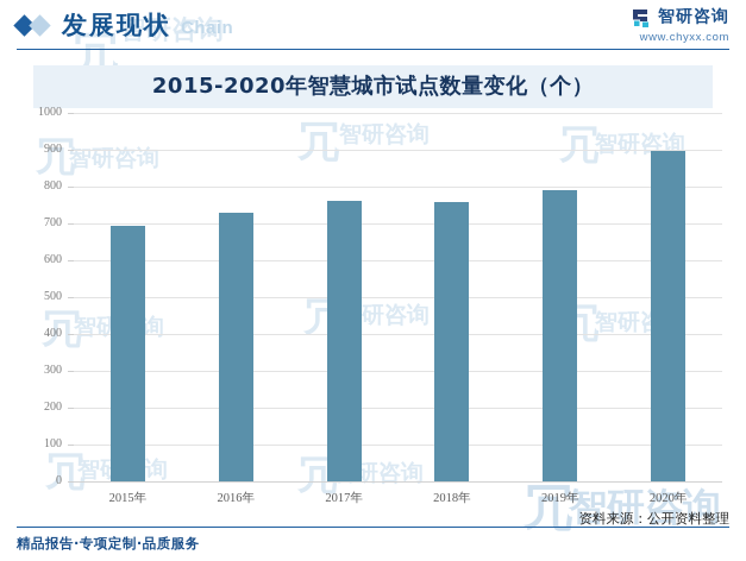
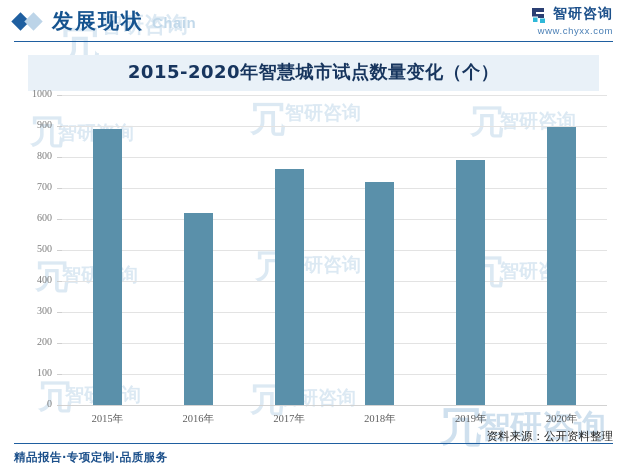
2015年: 690 -> 890
2016年: 730 -> 620
2018年: 760 -> 720
